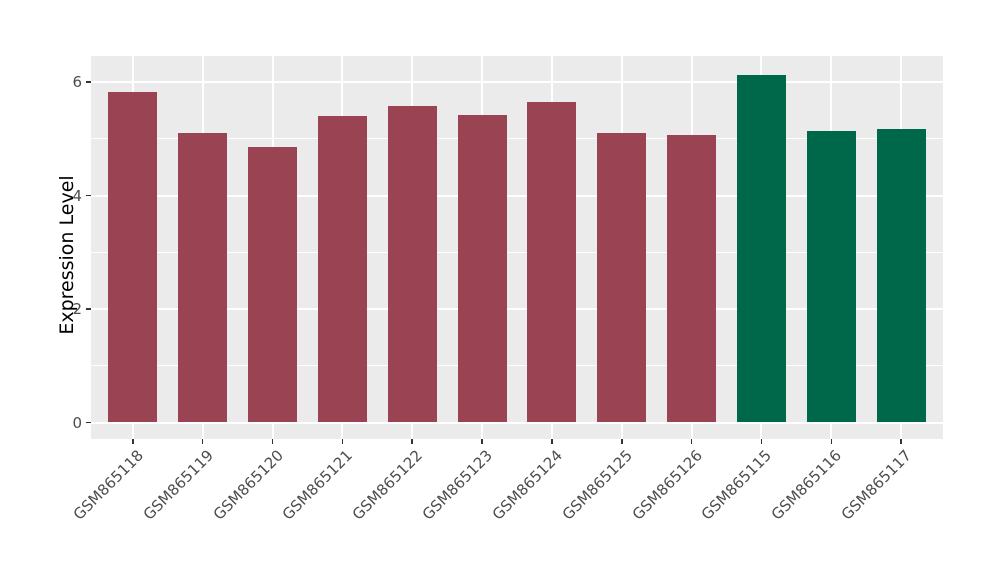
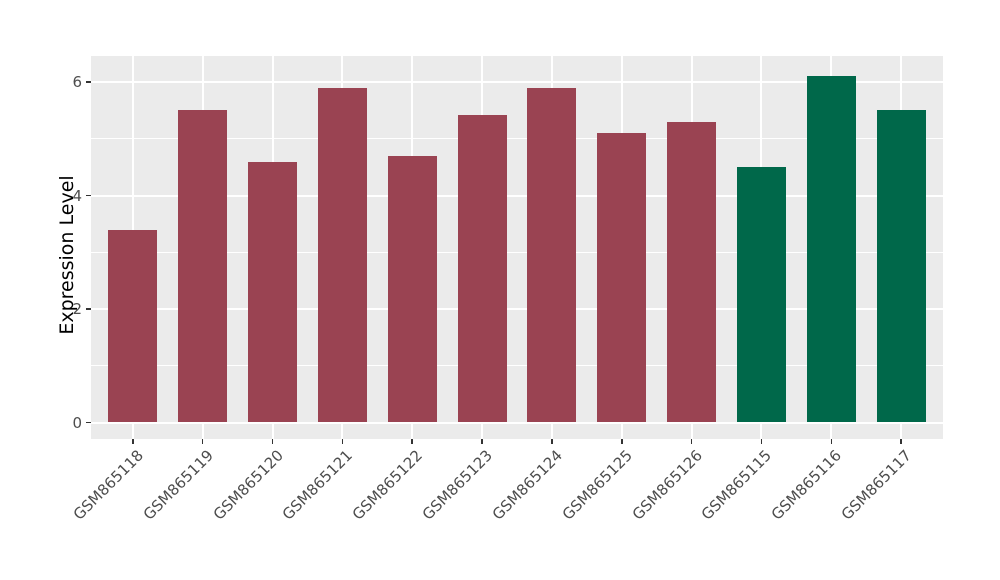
GSM865118: 5.8 -> 3.4
GSM865119: 5.1 -> 5.5
GSM865120: 4.9 -> 4.6
GSM865121: 5.4 -> 5.9
GSM865122: 5.6 -> 4.7
GSM865124: 5.7 -> 5.9
GSM865126: 5.1 -> 5.3
GSM865115: 6.1 -> 4.5
GSM865116: 5.1 -> 6.1
GSM865117: 5.2 -> 5.5
